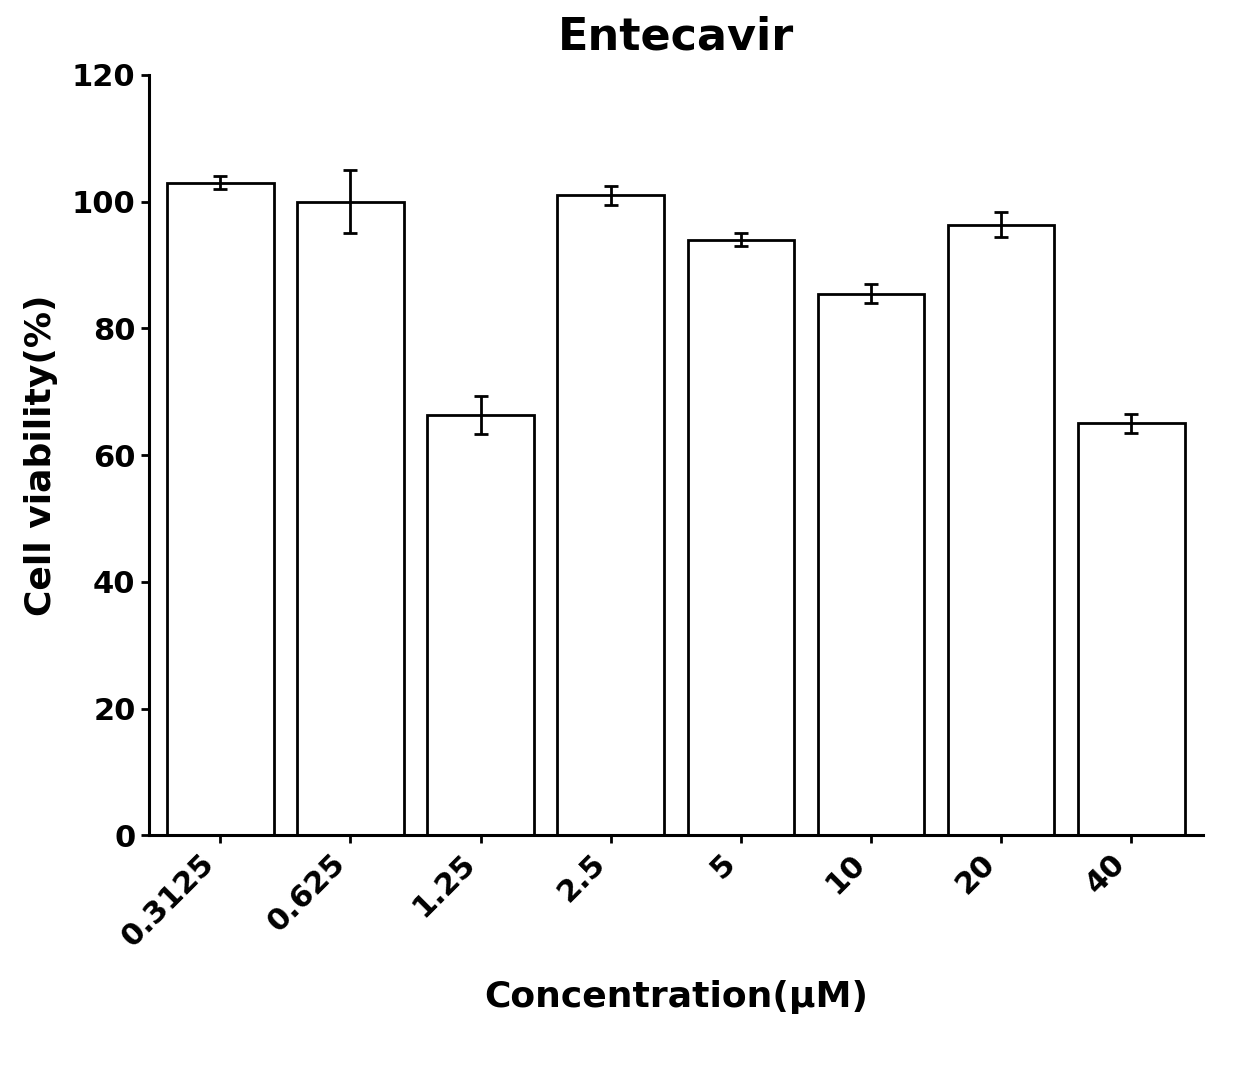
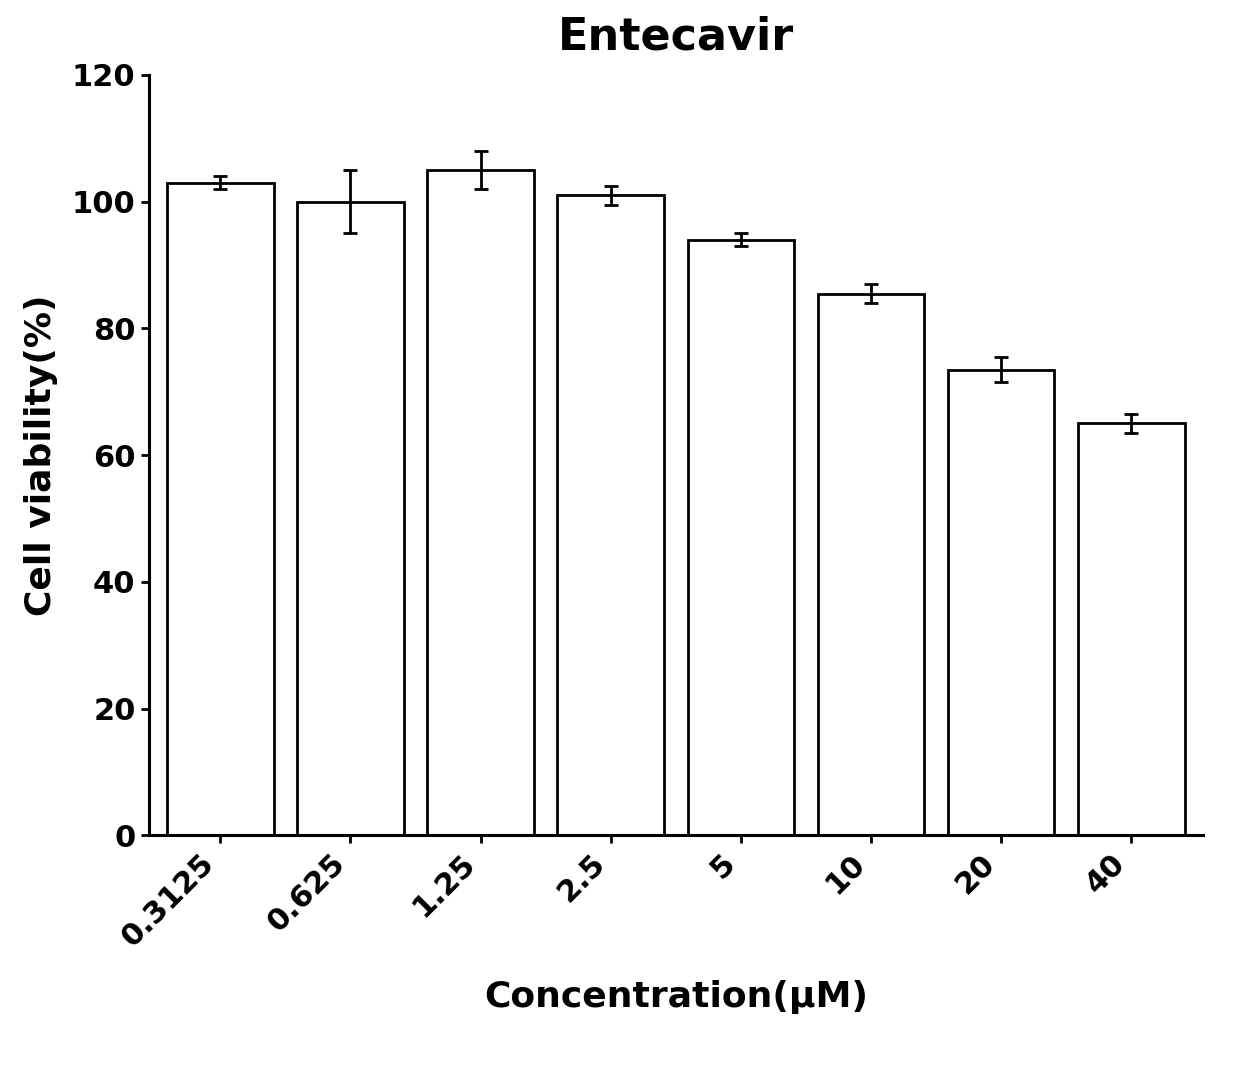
1.25: 66.4 -> 105.0
20: 96.4 -> 73.5
